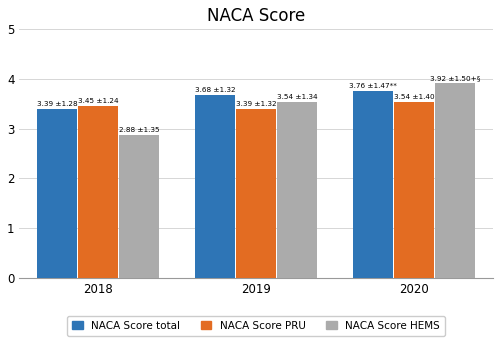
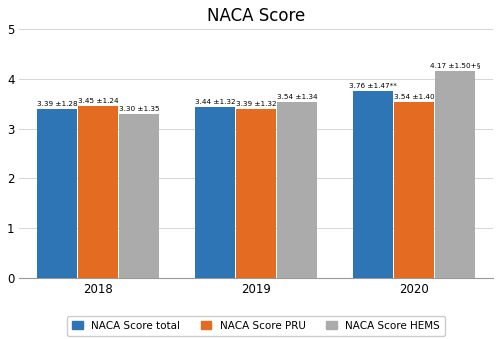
NACA Score HEMS/2018: 2.88 -> 3.30
NACA Score total/2019: 3.68 -> 3.44
NACA Score HEMS/2020: 3.92 -> 4.17
